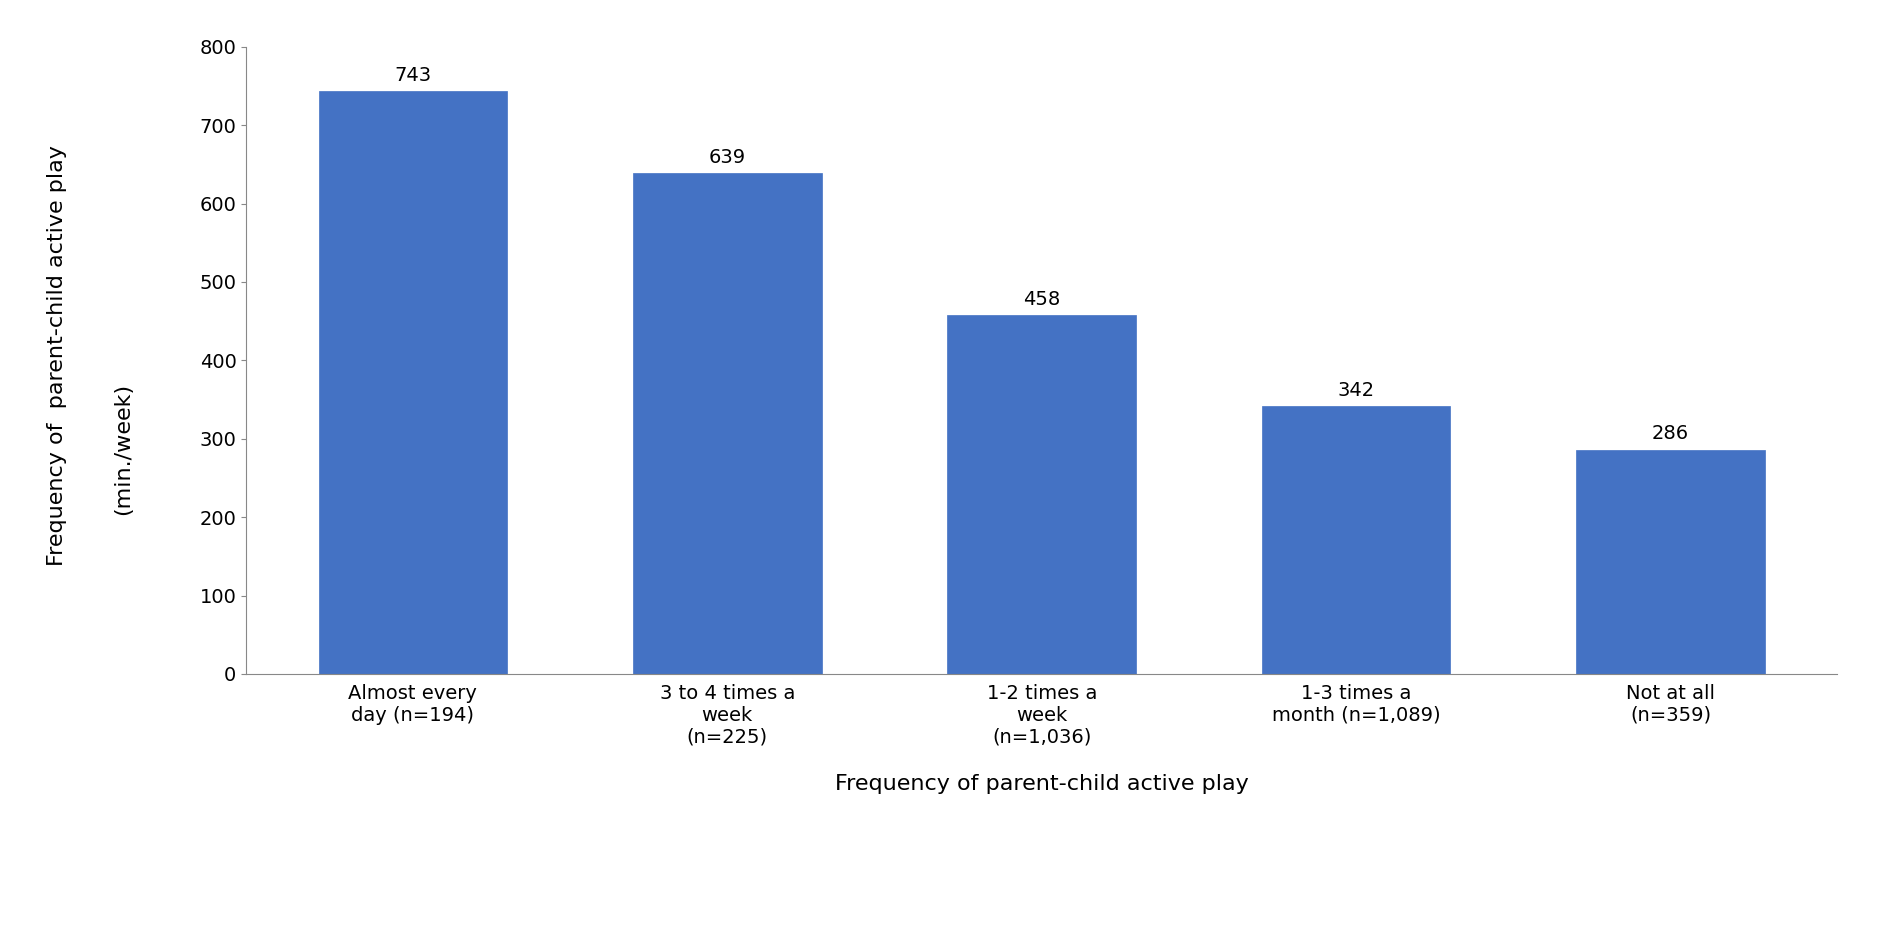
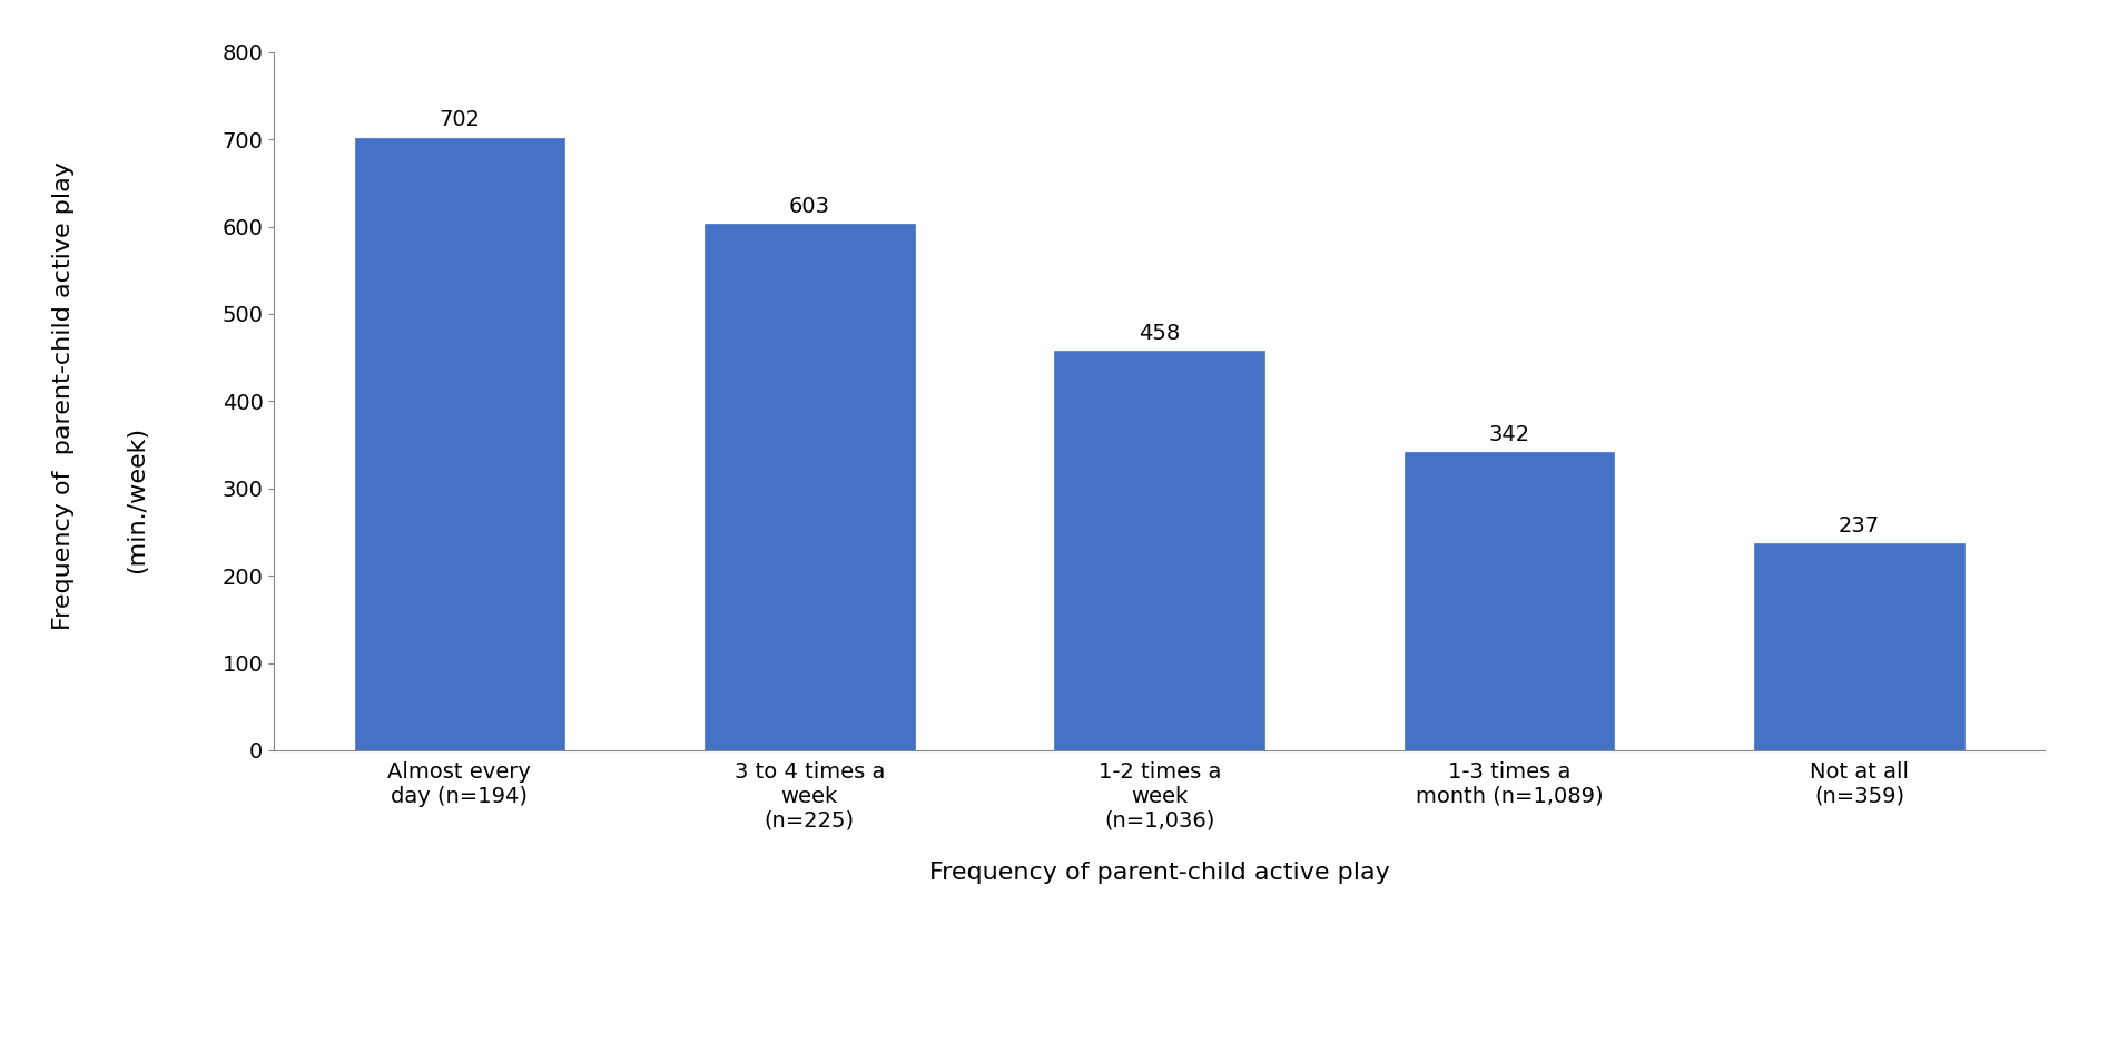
Almost every day (n=194): 743 -> 702
3 to 4 times a week (n=225): 639 -> 603
Not at all (n=359): 286 -> 237
